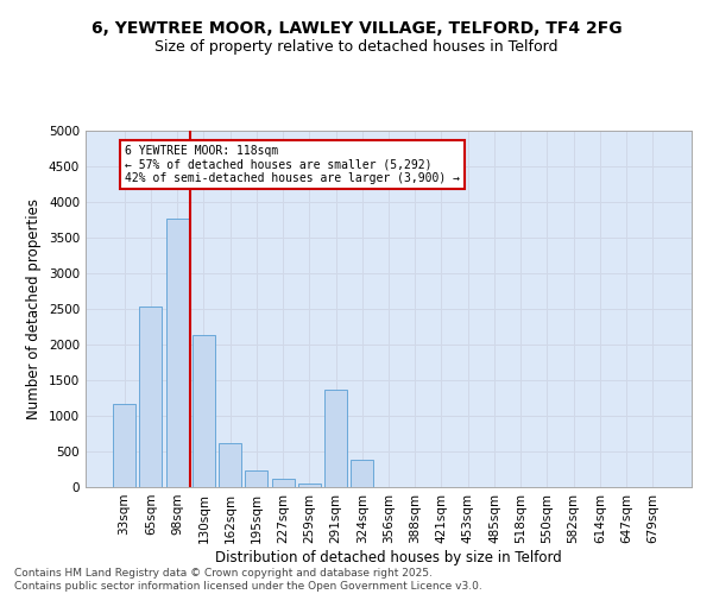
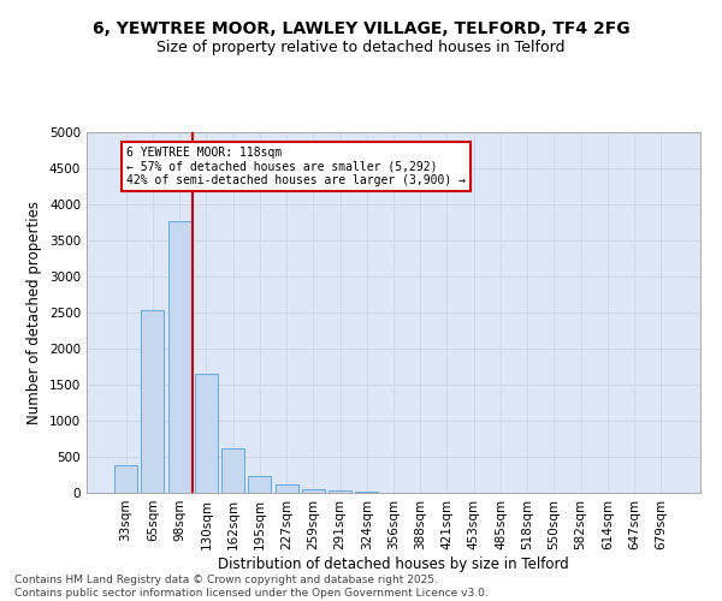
33sqm: 1160 -> 390
130sqm: 2140 -> 1650
291sqm: 1360 -> 30
324sqm: 380 -> 20
